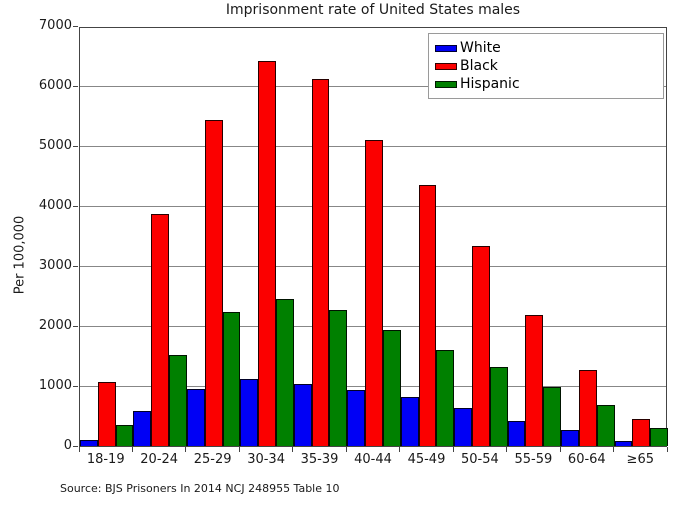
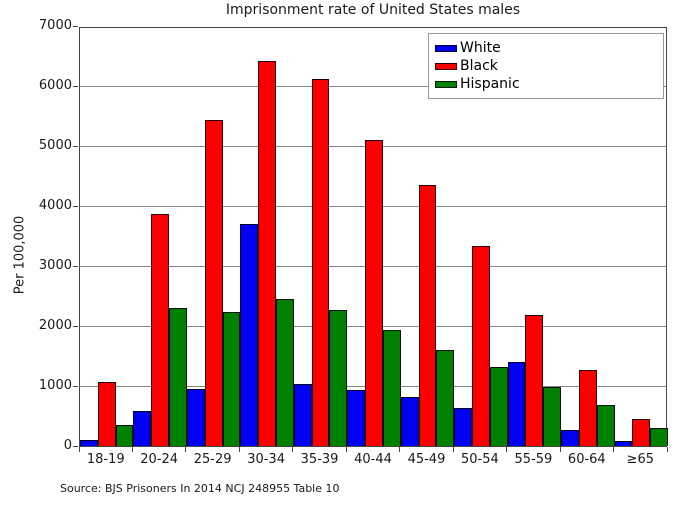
Hispanic/20-24: 1500 -> 2300
White/30-34: 1100 -> 3700
White/55-59: 400 -> 1400
